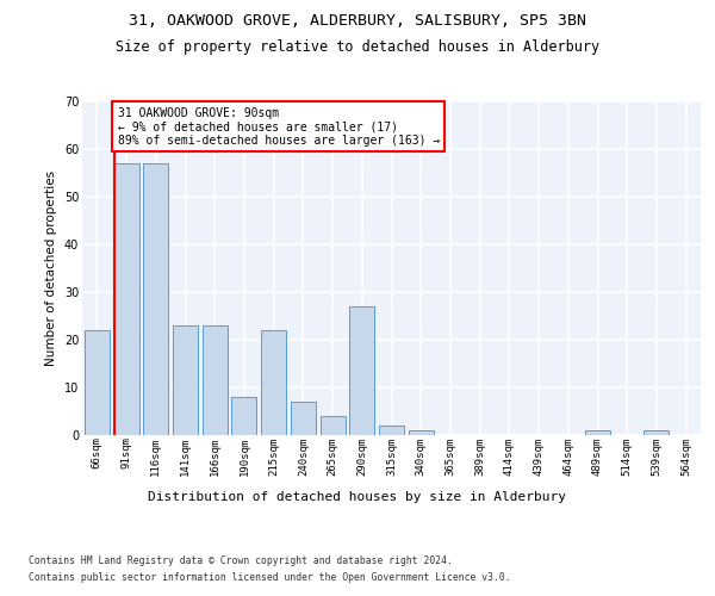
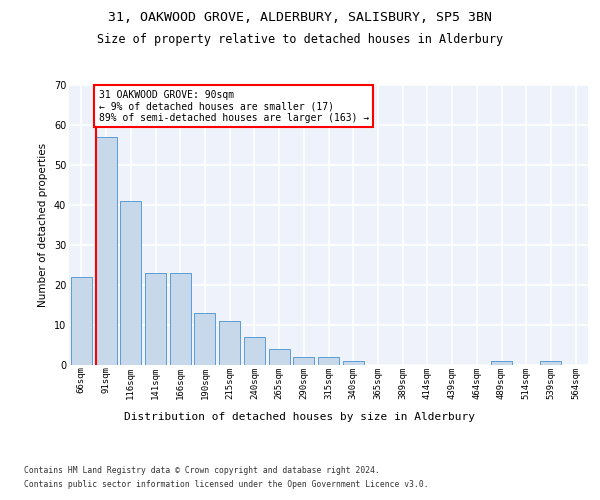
116sqm: 57 -> 41
190sqm: 8 -> 13
215sqm: 22 -> 11
290sqm: 27 -> 2
